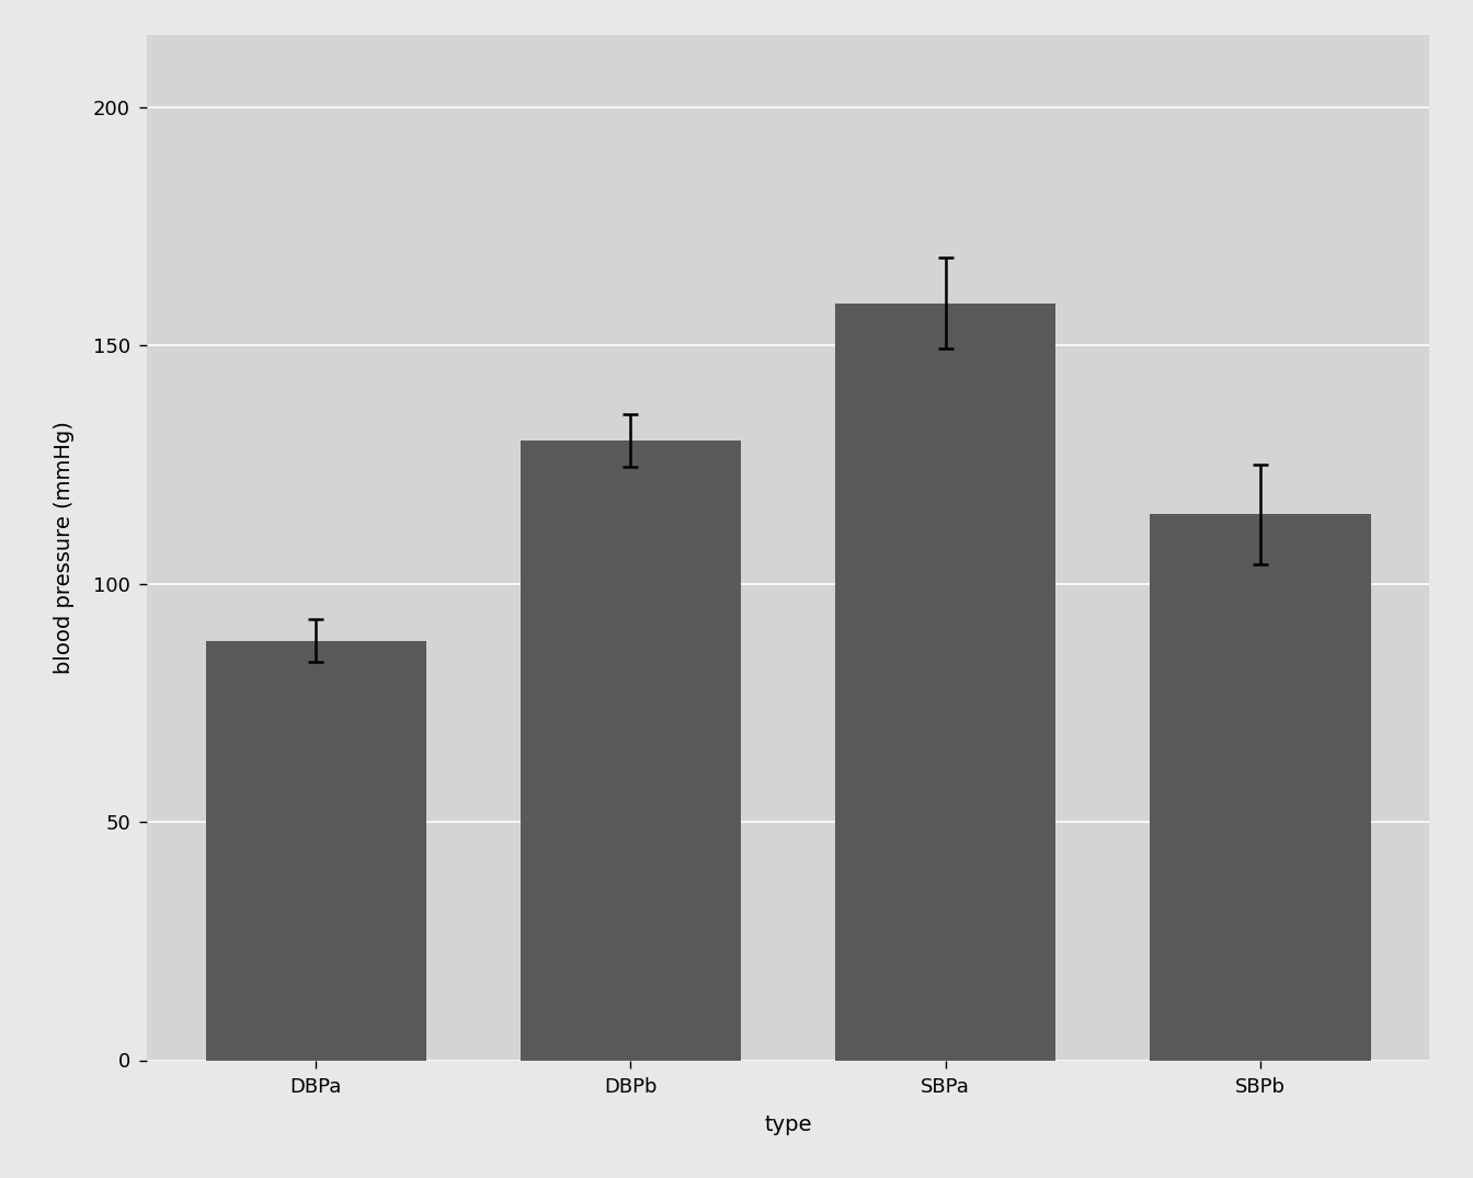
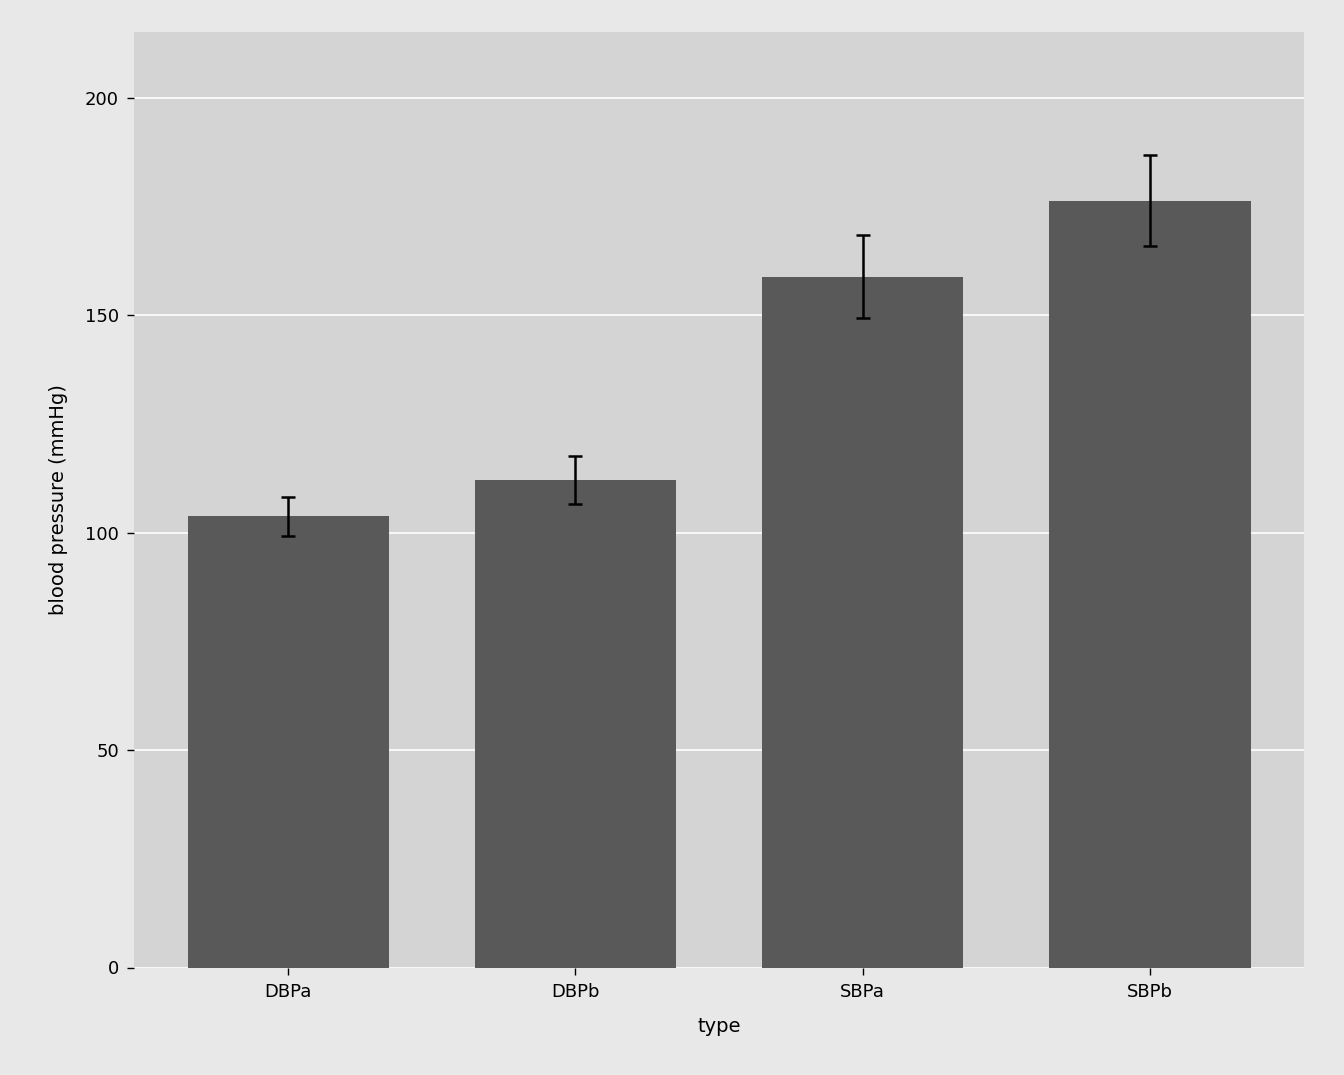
DBPa: 88.0 -> 103.7
DBPb: 130.0 -> 112.0
SBPb: 114.5 -> 176.3
